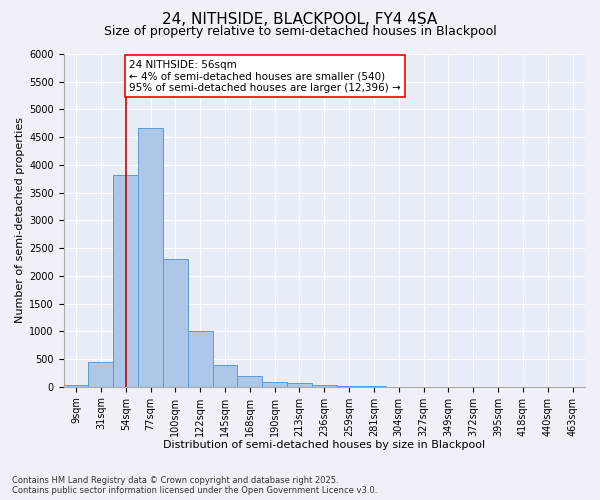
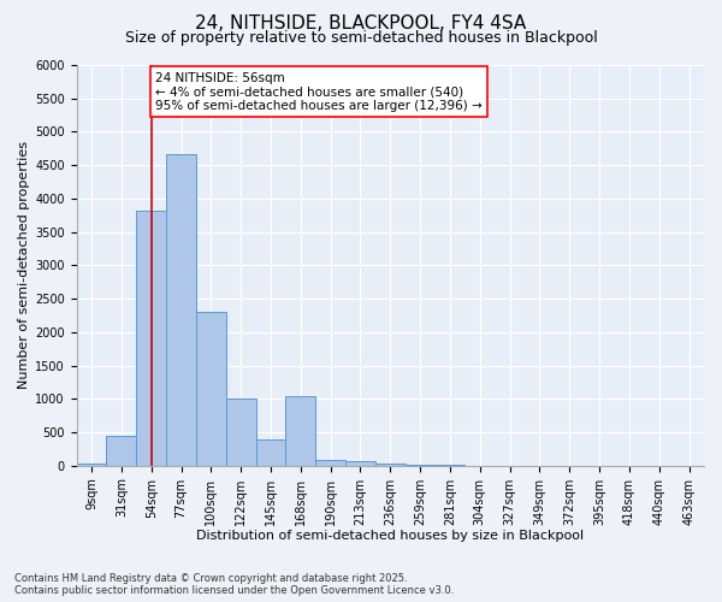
168sqm: 190 -> 1040
